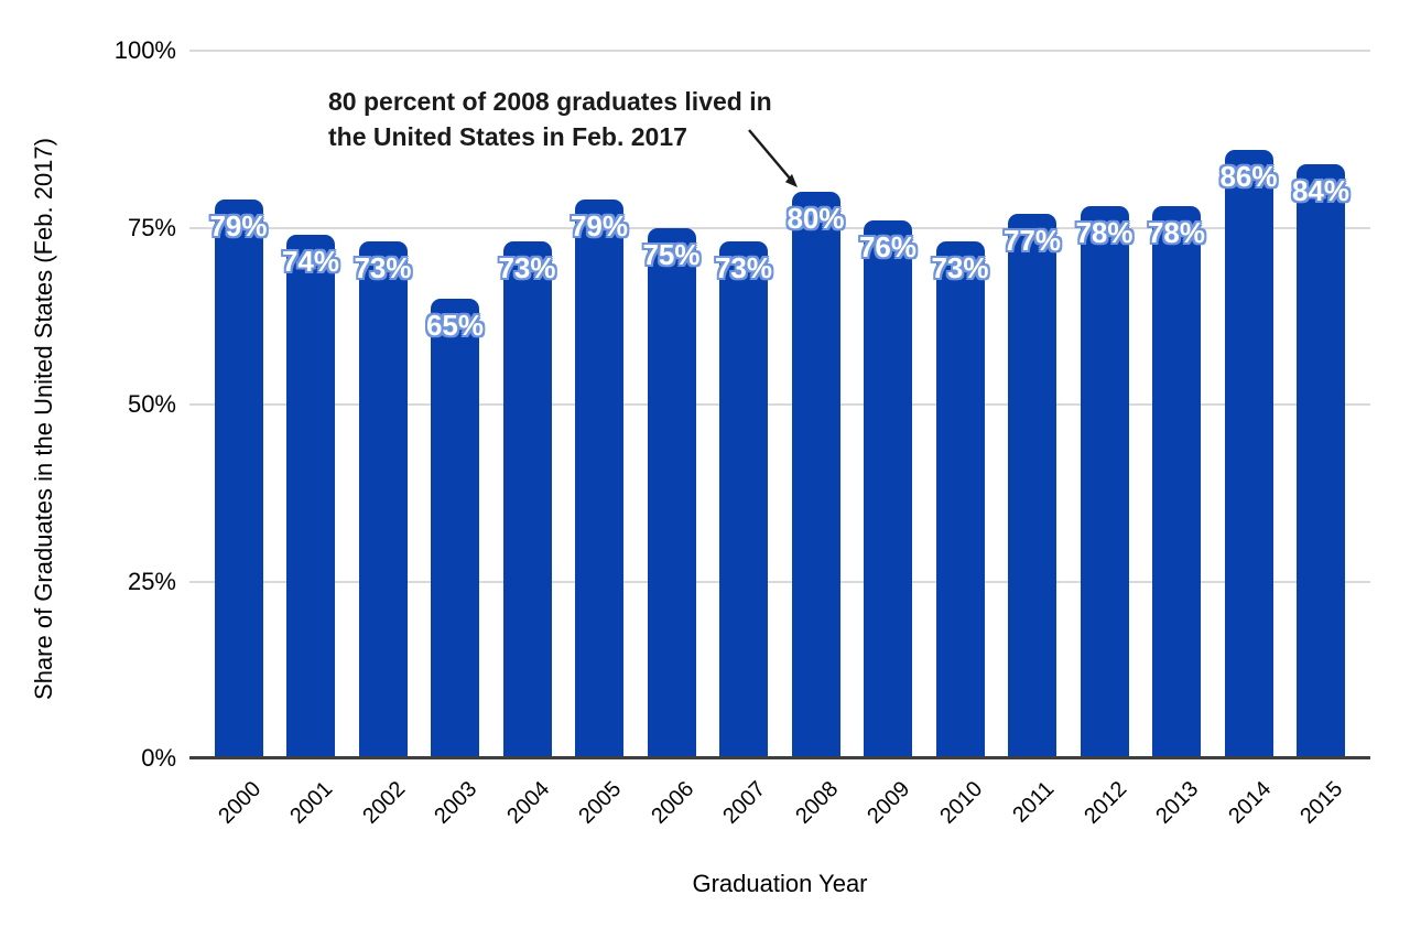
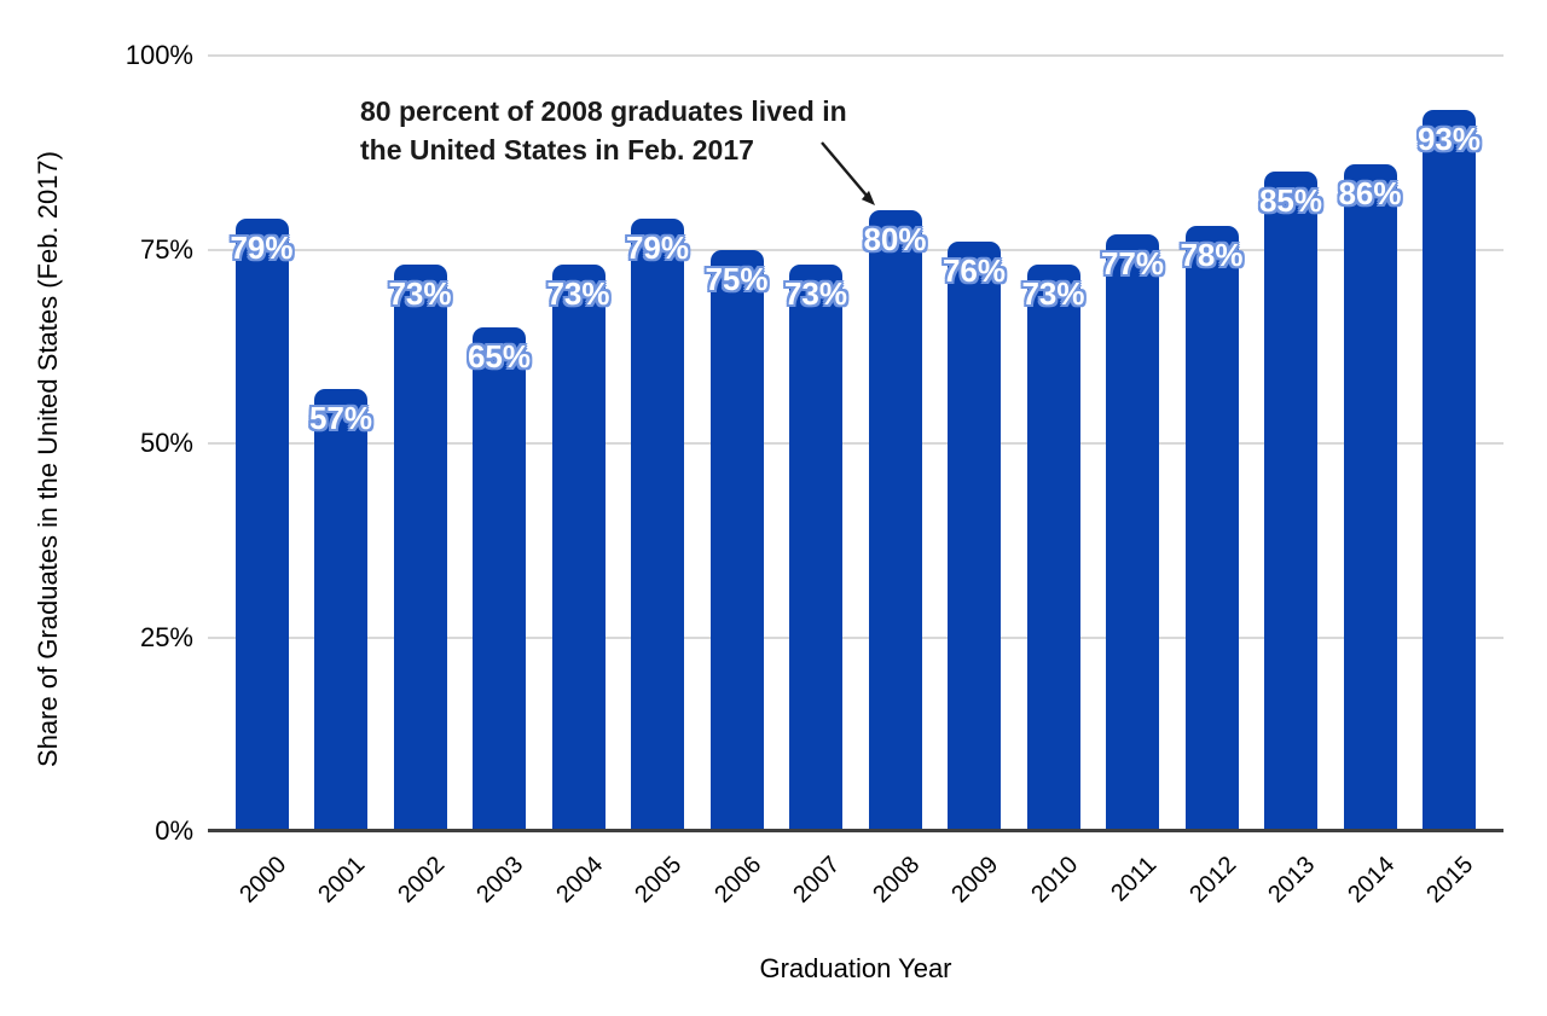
2001: 74% -> 57%
2013: 78% -> 85%
2015: 84% -> 93%
